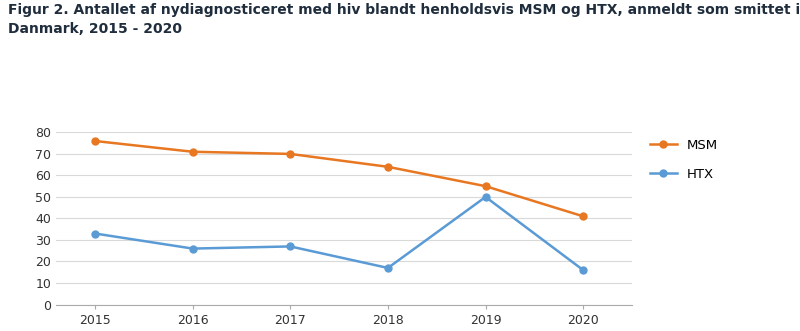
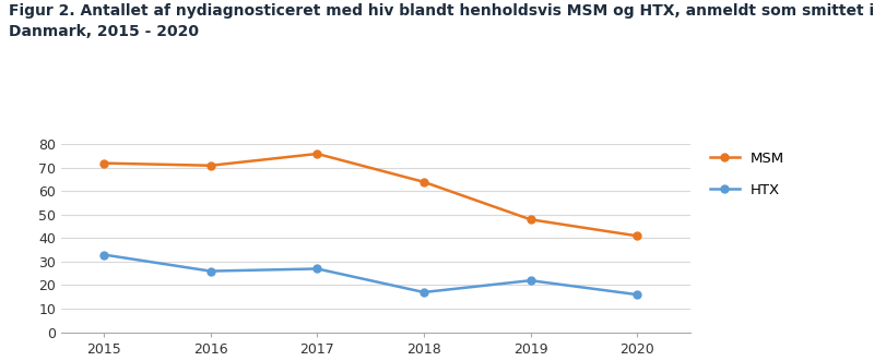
MSM/2015: 76 -> 72
MSM/2017: 70 -> 76
MSM/2019: 55 -> 48
HTX/2019: 50 -> 22
